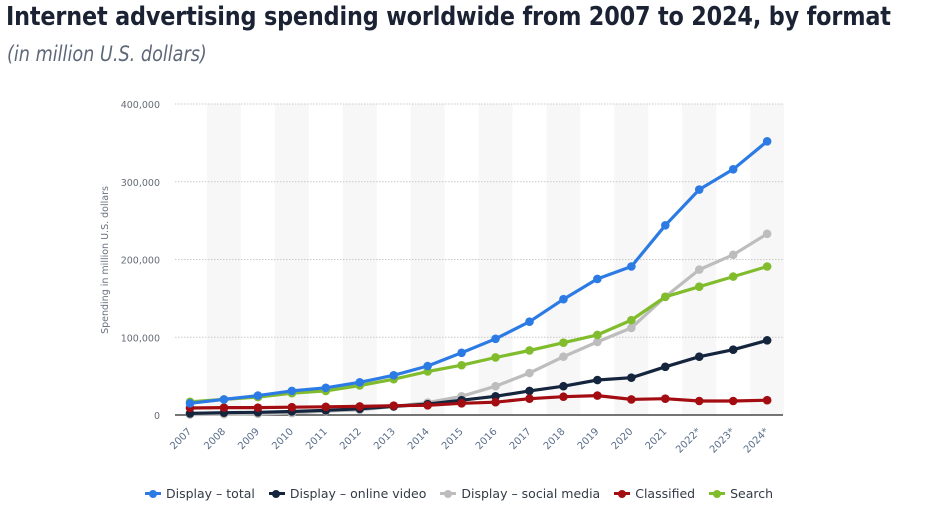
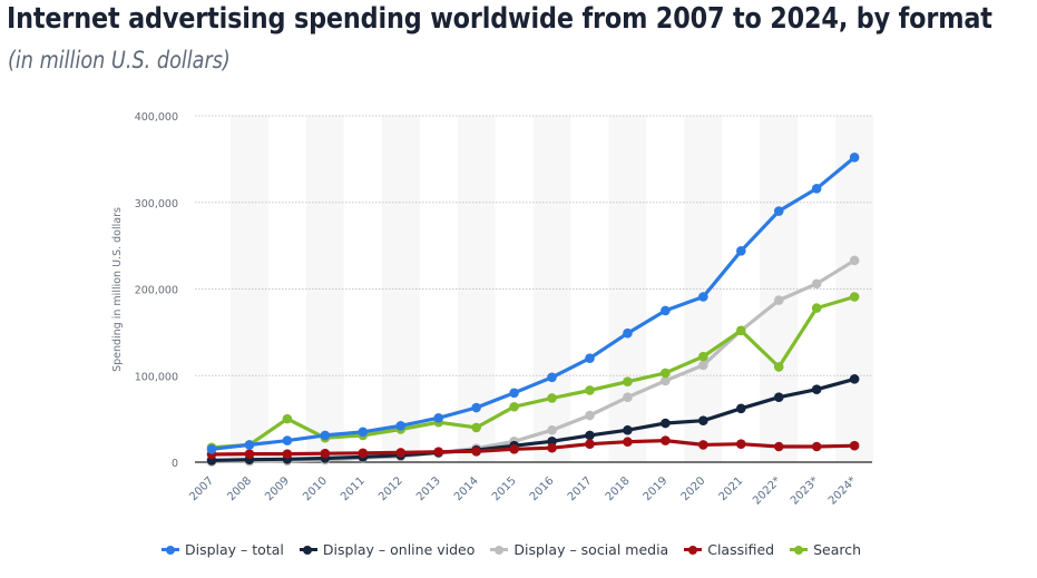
Search/2009: 20000 -> 50000
Search/2014: 60000 -> 40000
Search/2022*: 160000 -> 110000
